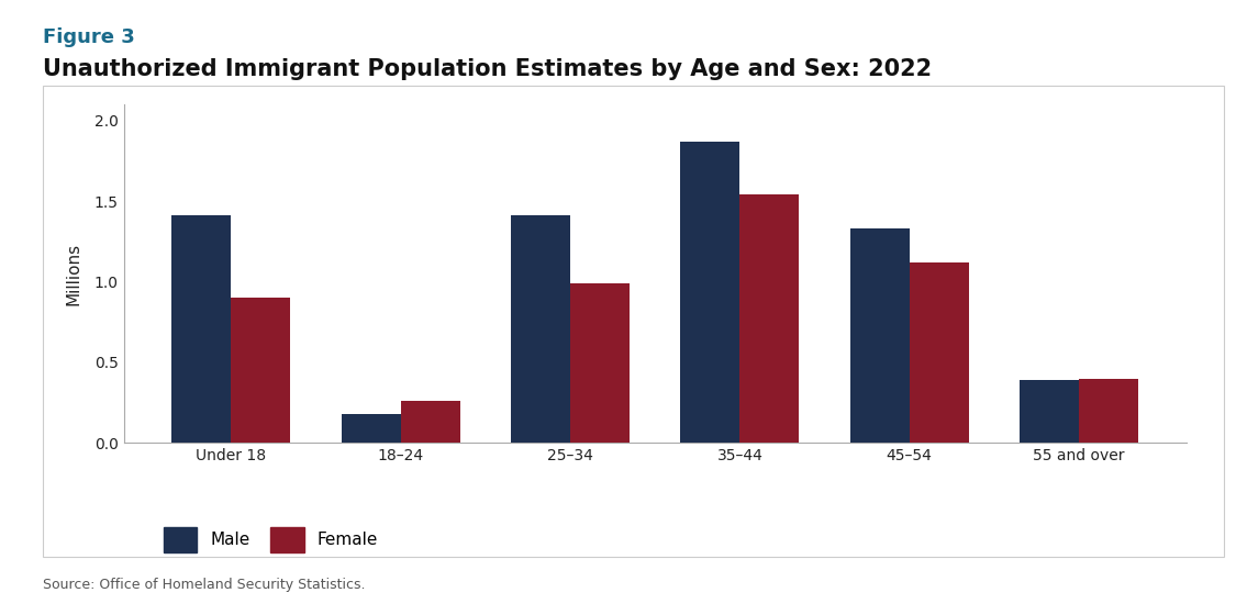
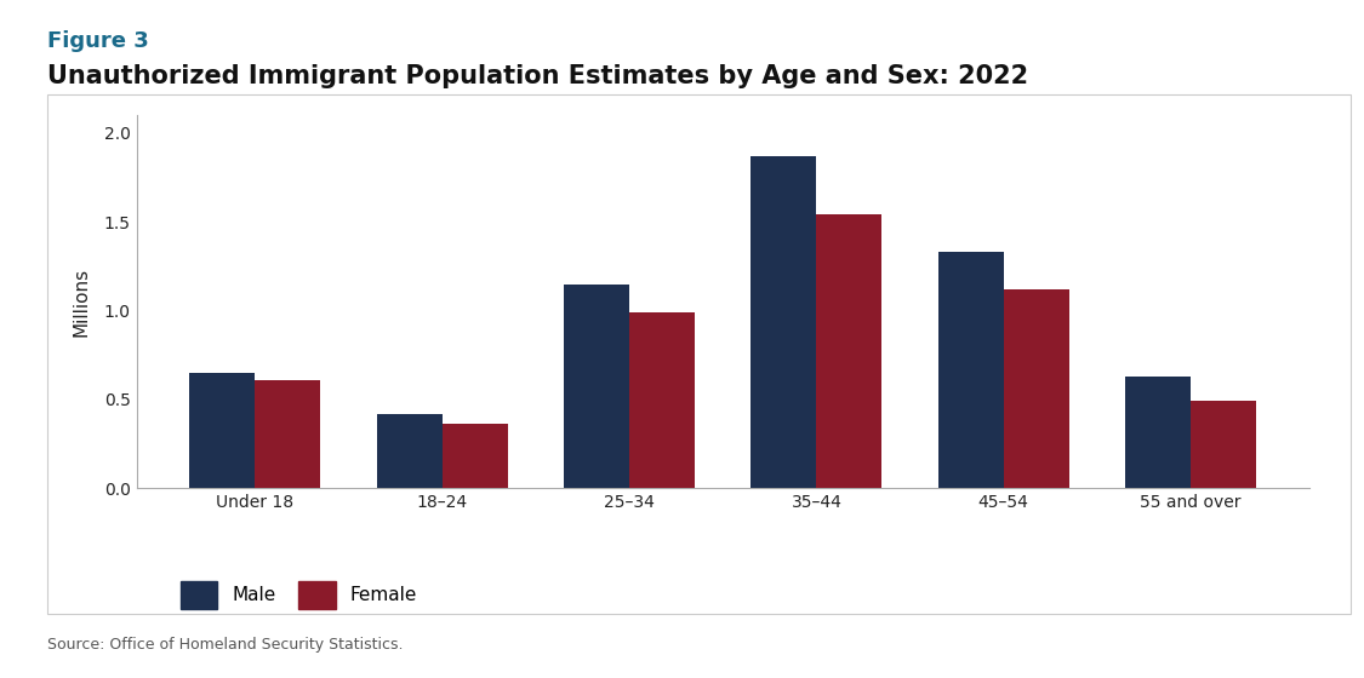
Male/Under 18: 1.41 -> 0.65
Female/Under 18: 0.90 -> 0.61
Male/18–24: 0.18 -> 0.42
Female/18–24: 0.26 -> 0.36
Male/25–34: 1.41 -> 1.15
Male/55 and over: 0.39 -> 0.63
Female/55 and over: 0.40 -> 0.49
